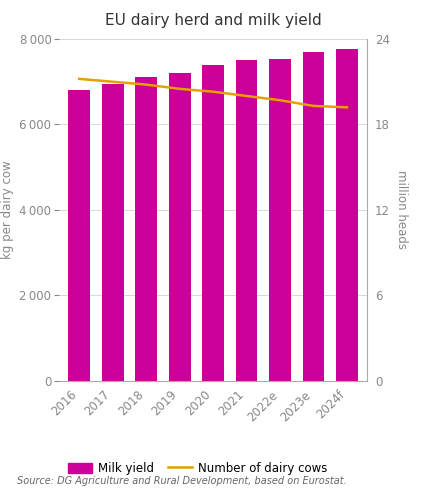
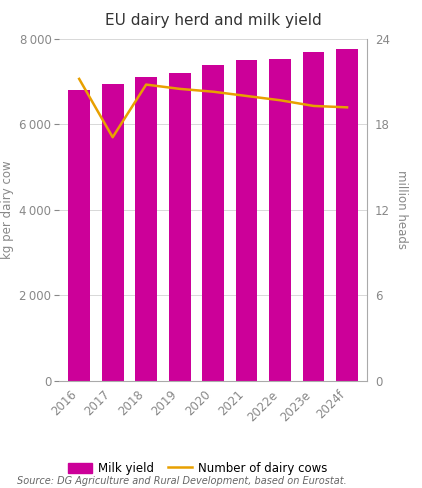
Number of dairy cows/2017: 21.0 -> 17.1
